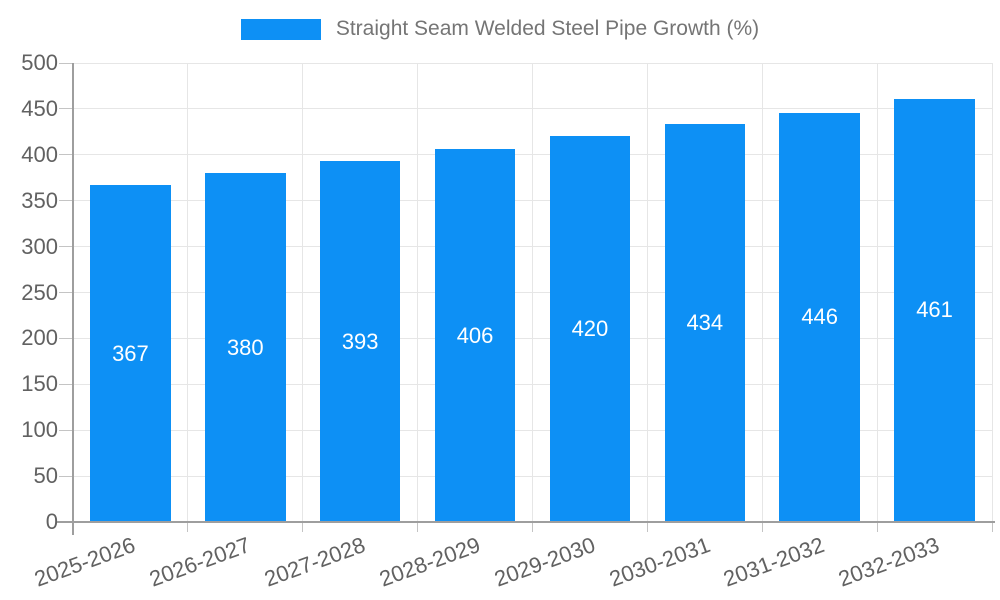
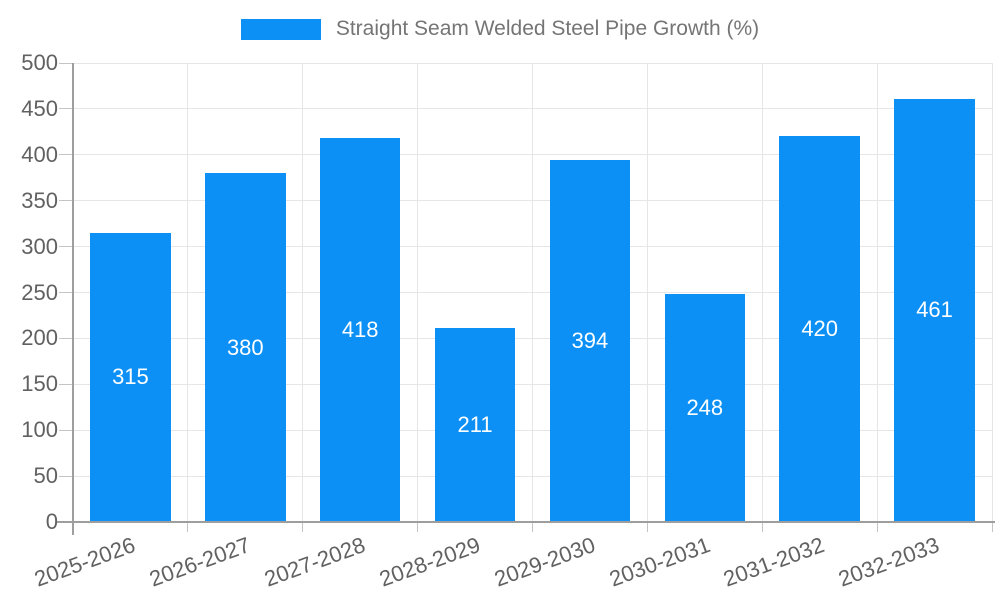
2025-2026: 367 -> 315
2027-2028: 393 -> 418
2028-2029: 406 -> 211
2029-2030: 420 -> 394
2030-2031: 434 -> 248
2031-2032: 446 -> 420
